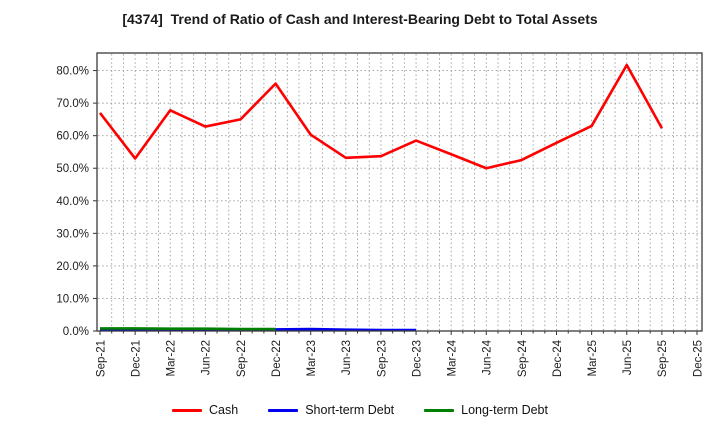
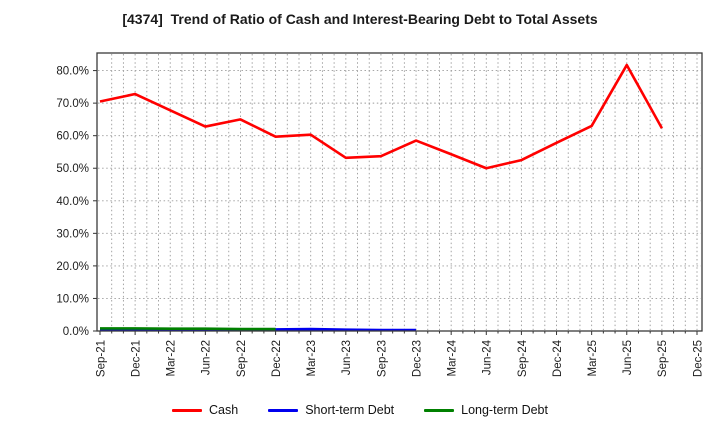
Cash/Sep-21: 67% -> 70%
Cash/Dec-21: 53% -> 73%
Cash/Dec-22: 76% -> 60%
